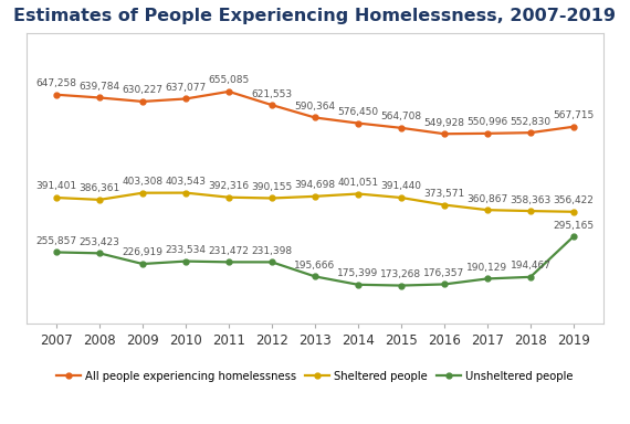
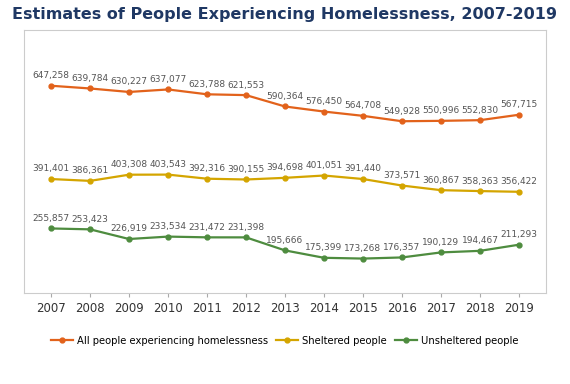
All people experiencing homelessness/2011: 655,085 -> 623,788
Unsheltered people/2019: 295,165 -> 211,293
